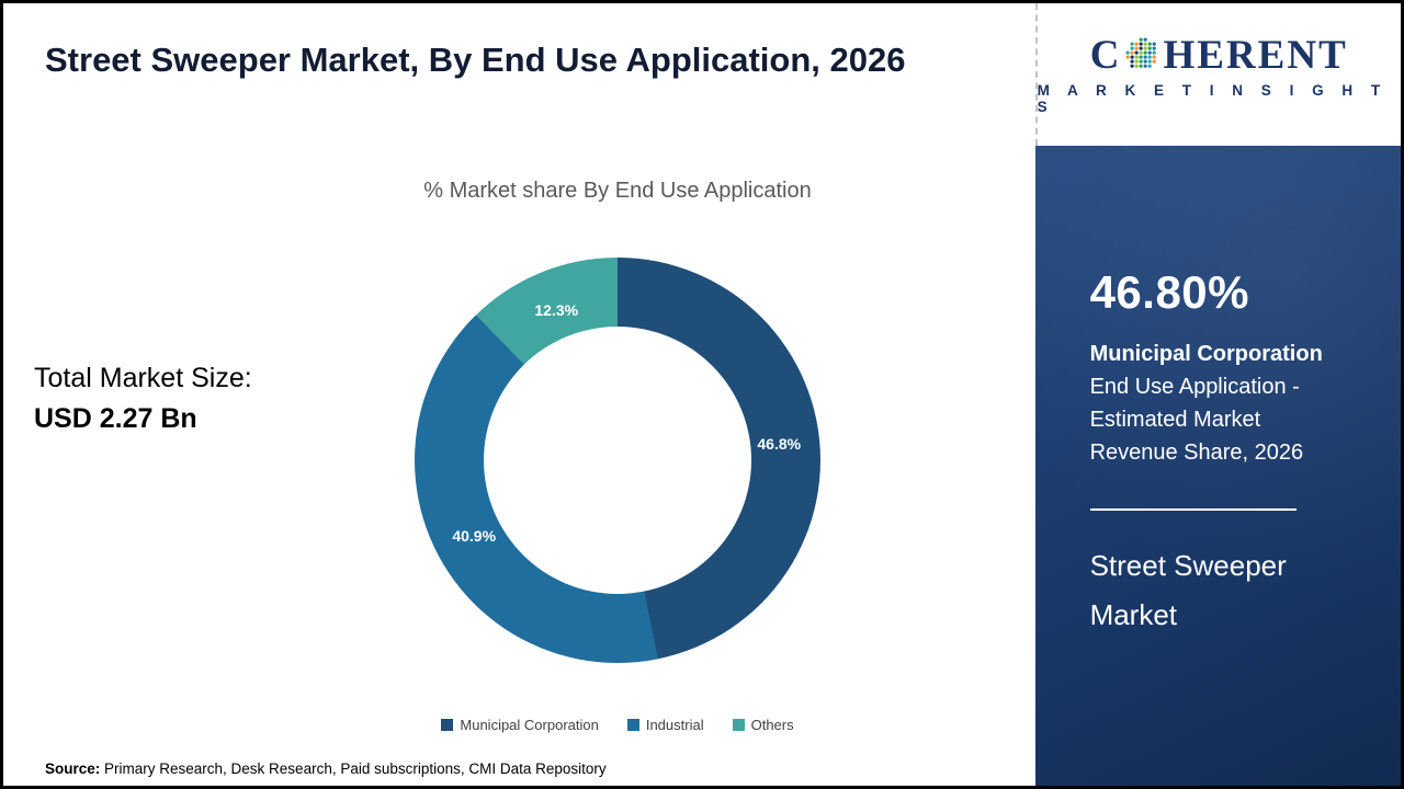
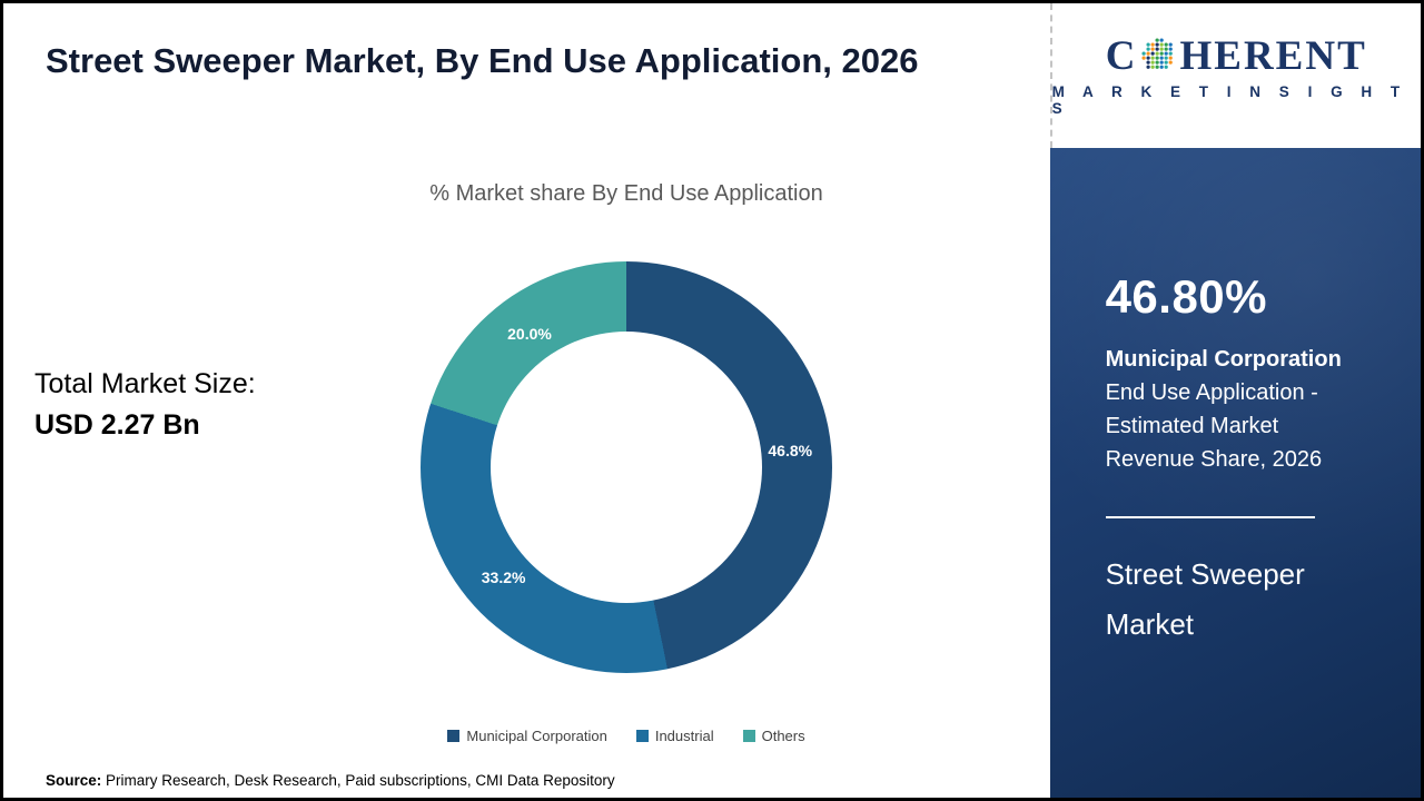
Industrial: 40.9% -> 33.2%
Others: 12.3% -> 20.0%
